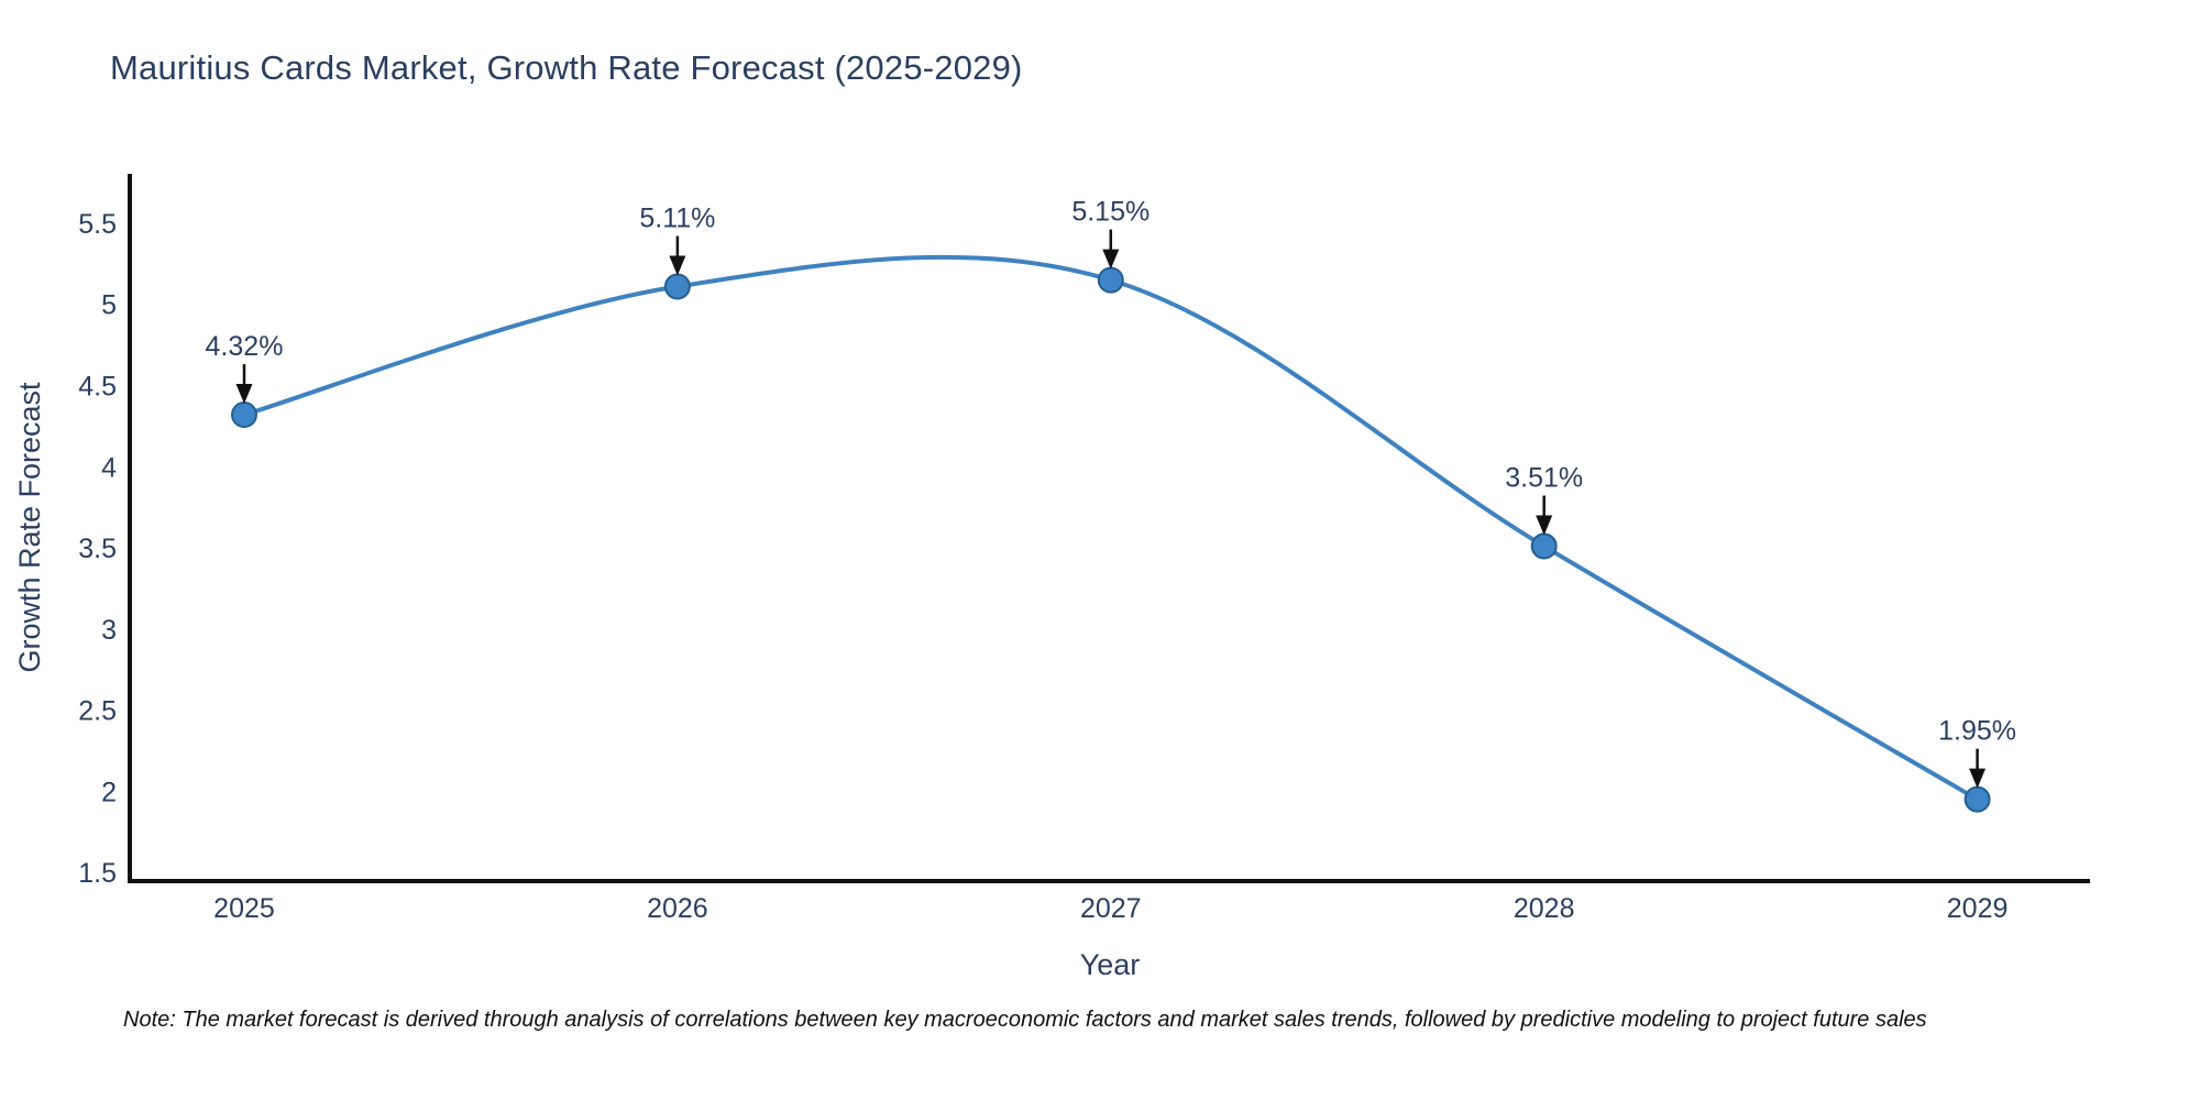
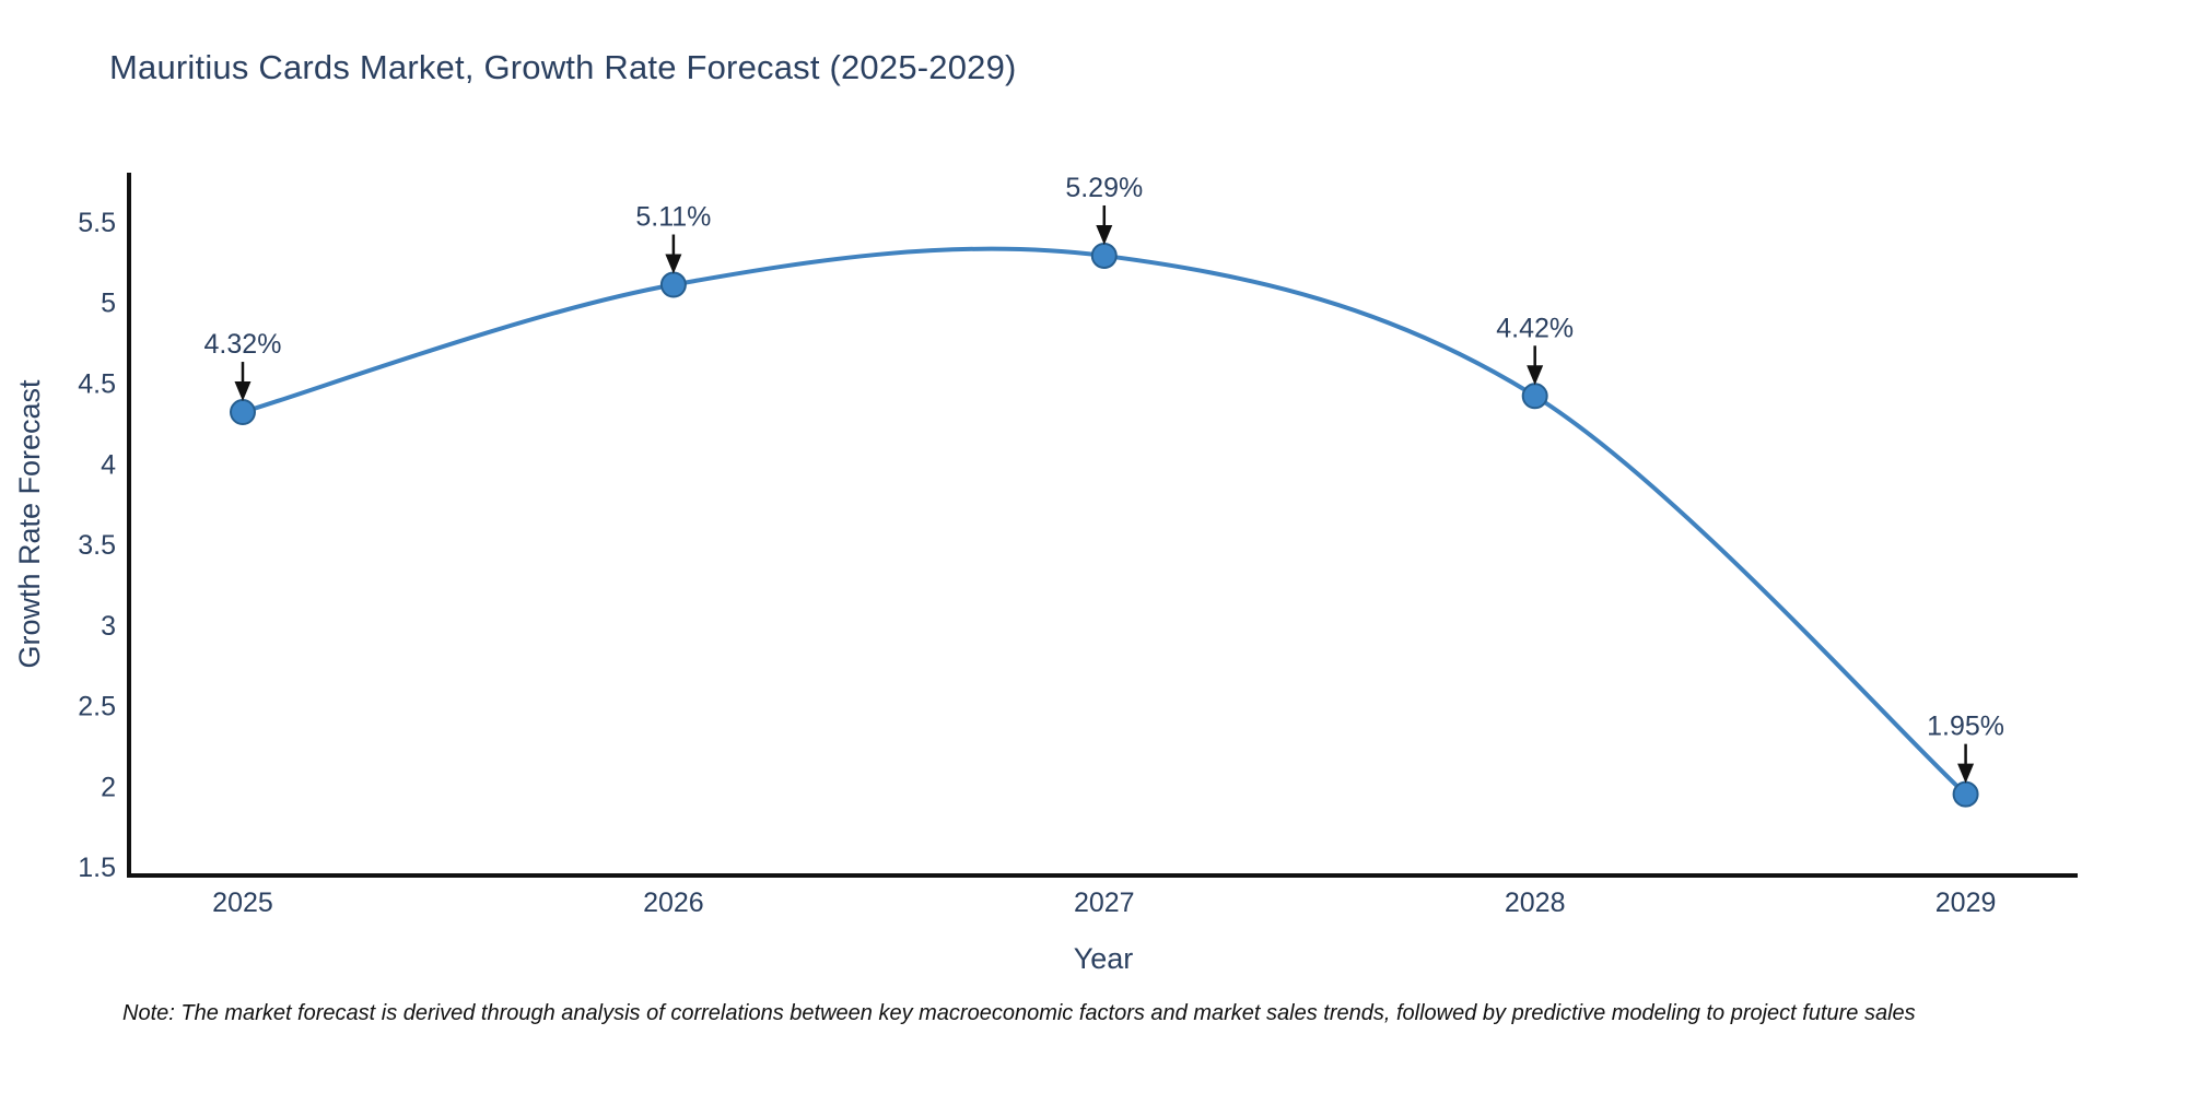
2027: 5.15% -> 5.29%
2028: 3.51% -> 4.42%
